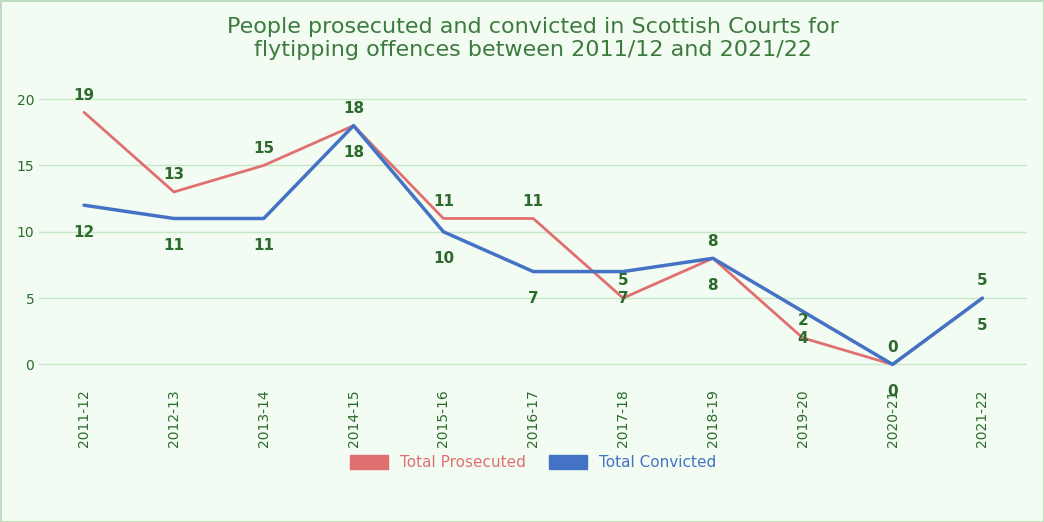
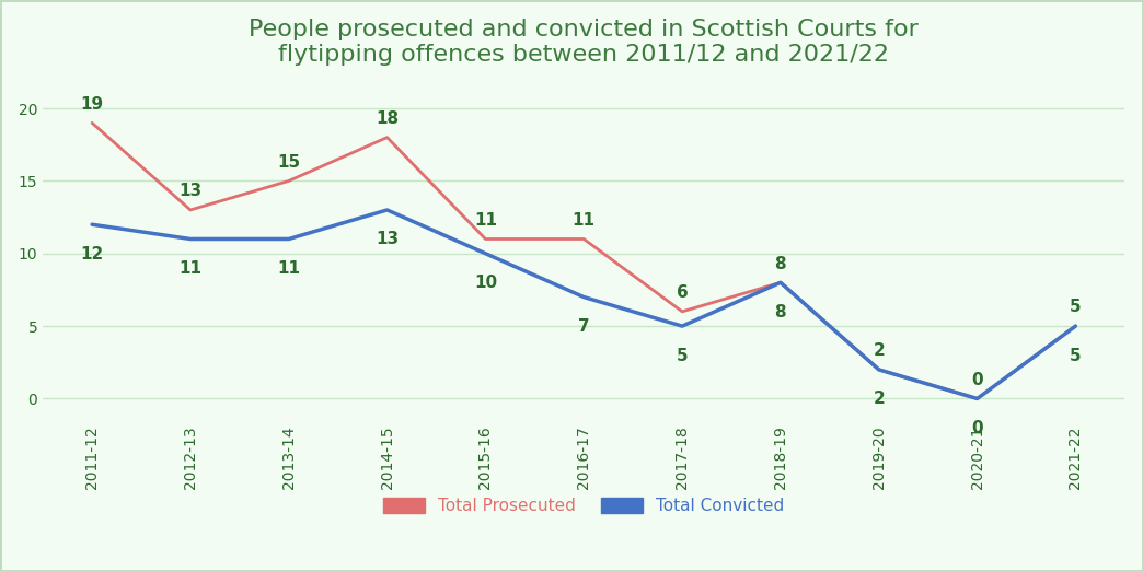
Total Convicted/2014-15: 18 -> 13
Total Prosecuted/2017-18: 5 -> 6
Total Convicted/2017-18: 7 -> 5
Total Convicted/2019-20: 4 -> 2
